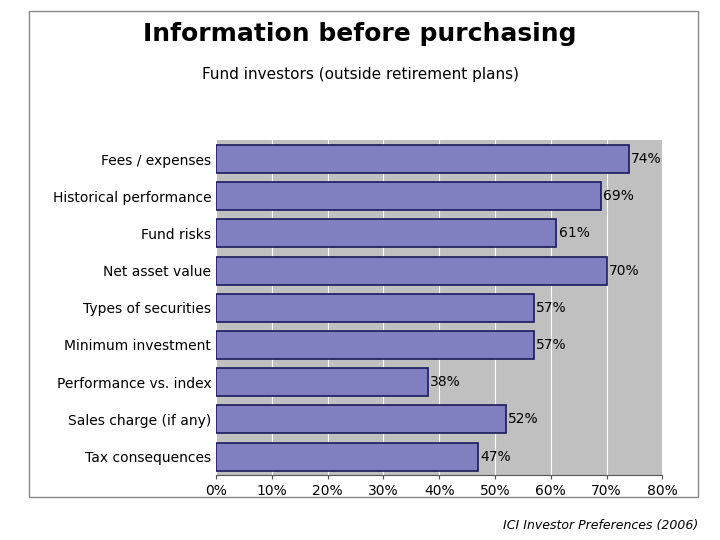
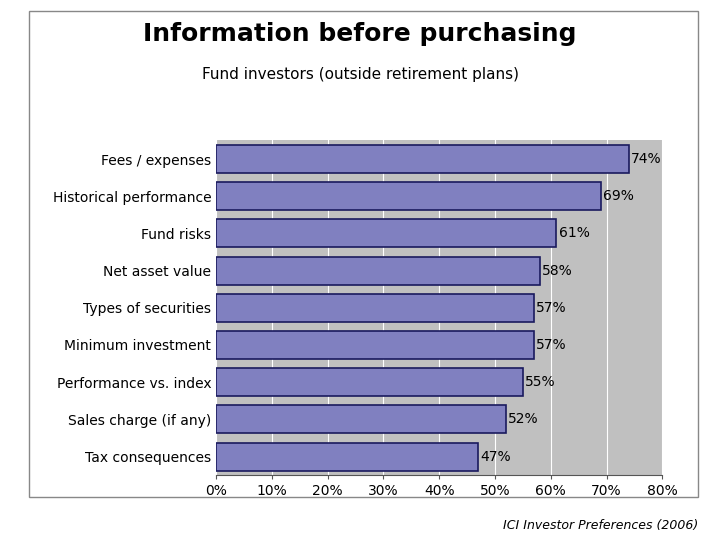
Net asset value: 70% -> 58%
Performance vs. index: 38% -> 55%
